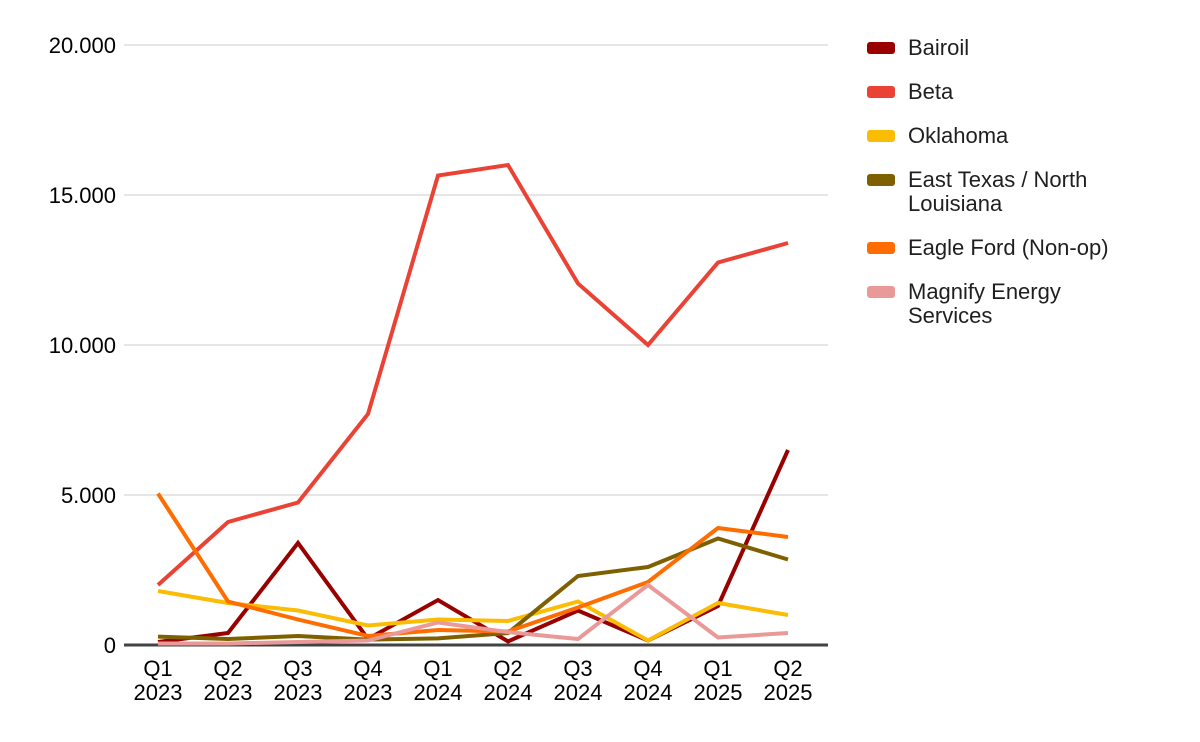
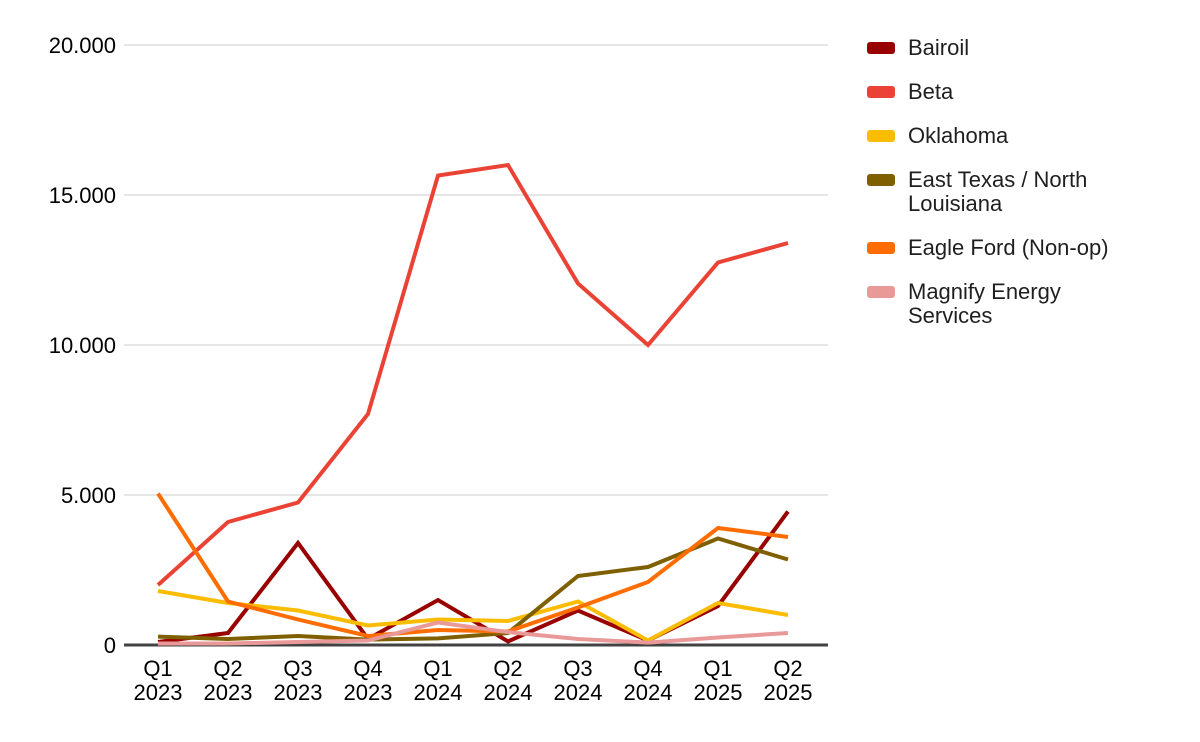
Magnify Energy Services/Q4 2024: 2000 -> 100
Bairoil/Q2 2025: 6500 -> 4400
